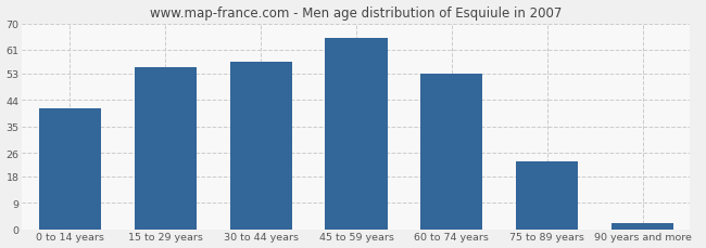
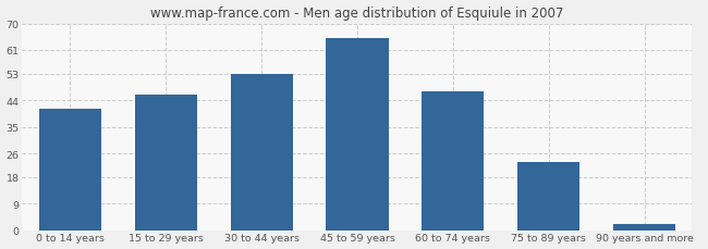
15 to 29 years: 55 -> 46
30 to 44 years: 57 -> 53
60 to 74 years: 53 -> 47
